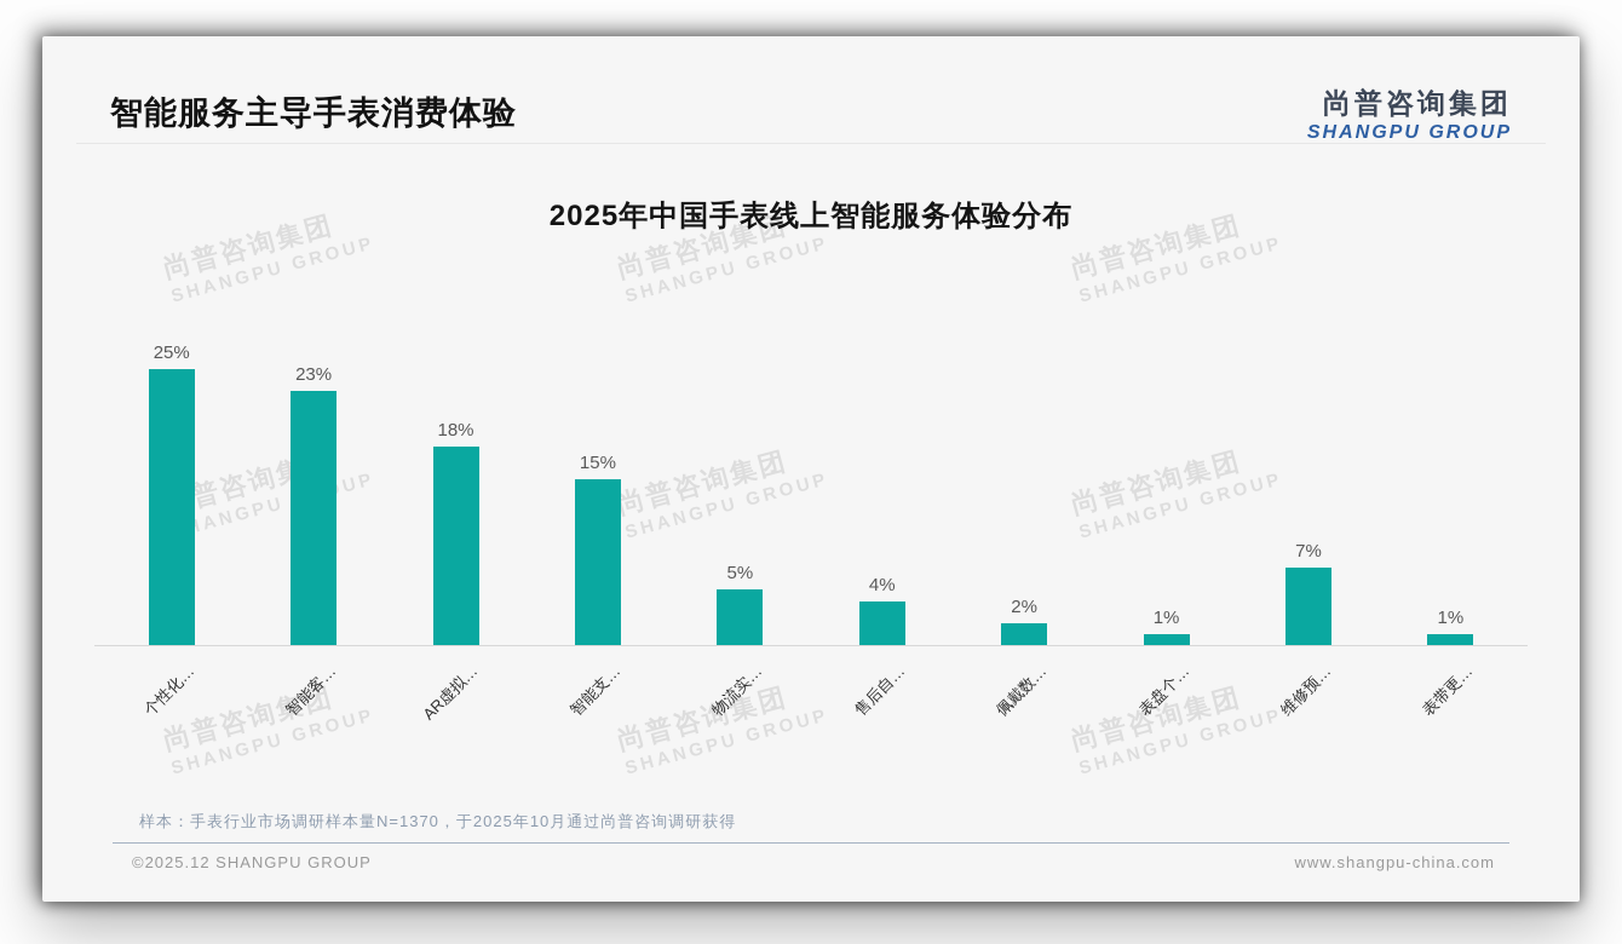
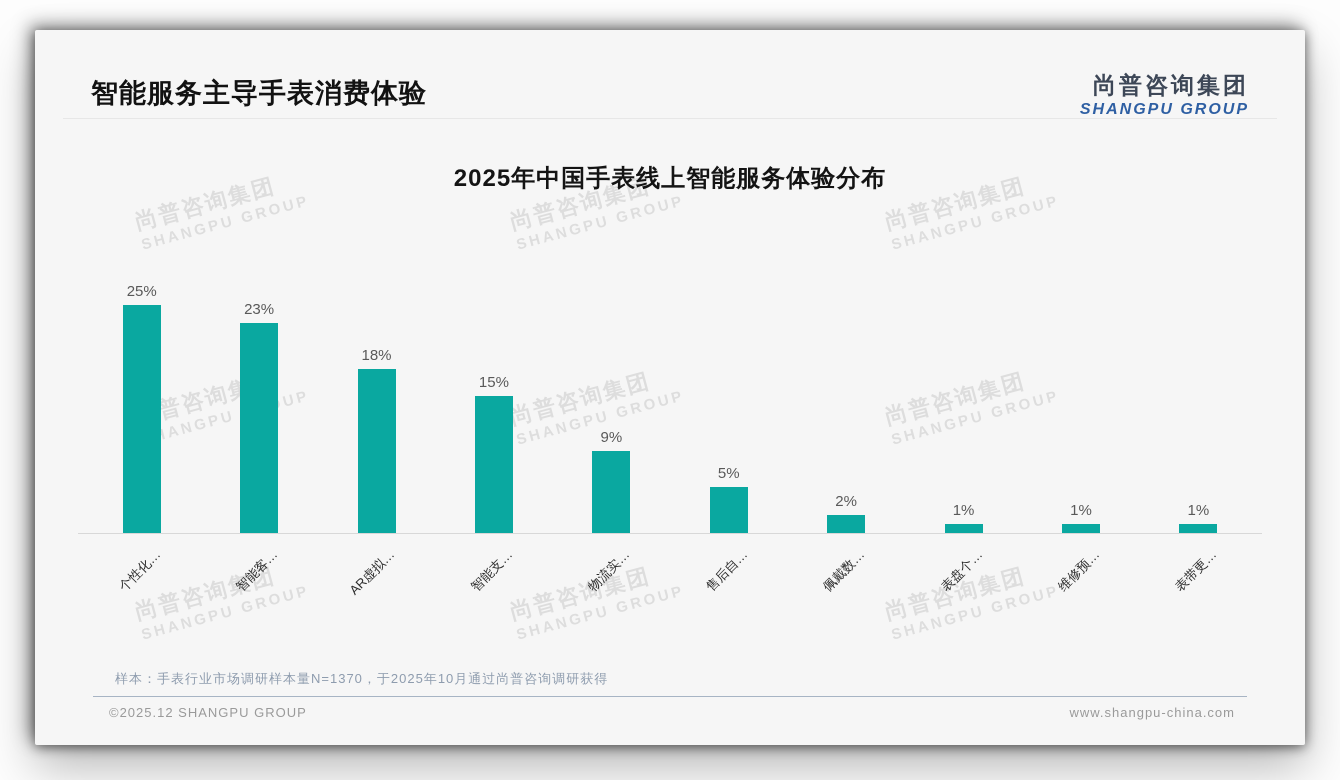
物流实…: 5% -> 9%
售后自…: 4% -> 5%
维修预…: 7% -> 1%
